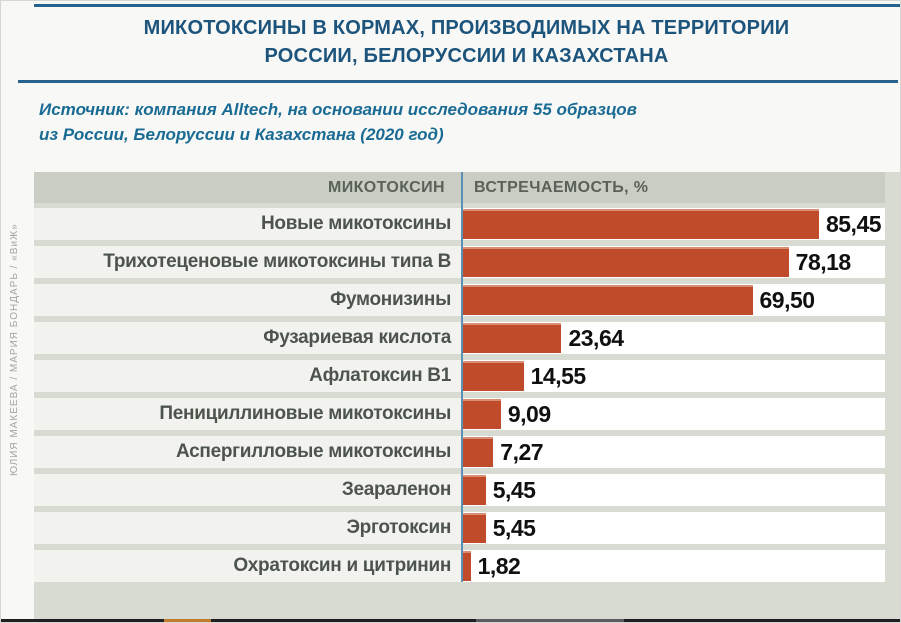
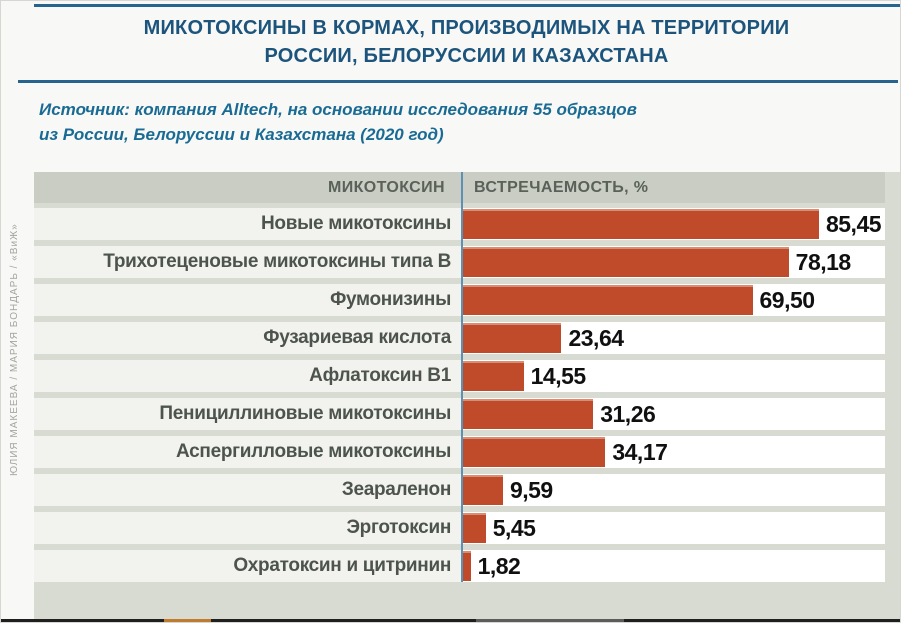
Пенициллиновые микотоксины: 9,09 -> 31,26
Аспергилловые микотоксины: 7,27 -> 34,17
Зеараленон: 5,45 -> 9,59
